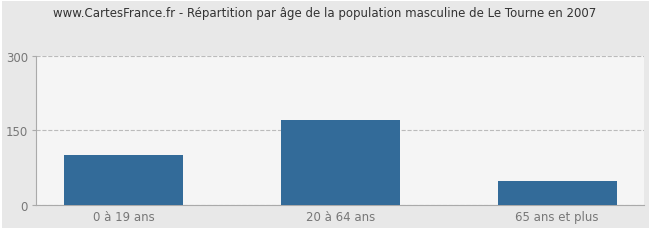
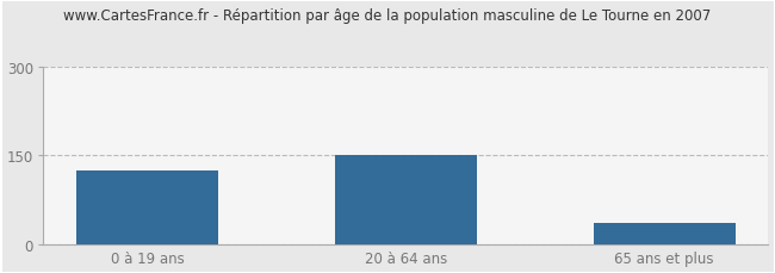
0 à 19 ans: 100 -> 125
20 à 64 ans: 170 -> 150
65 ans et plus: 48 -> 35
